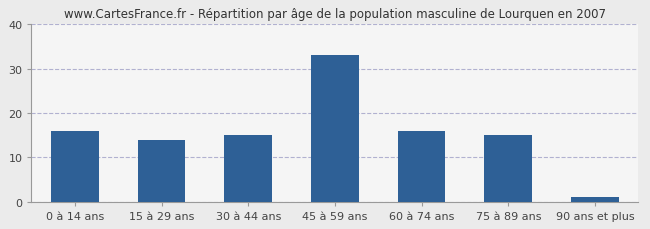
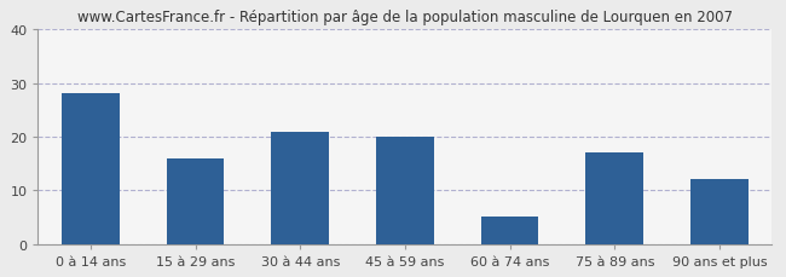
0 à 14 ans: 16 -> 28
15 à 29 ans: 14 -> 16
30 à 44 ans: 15 -> 21
45 à 59 ans: 33 -> 20
60 à 74 ans: 16 -> 5
75 à 89 ans: 15 -> 17
90 ans et plus: 1 -> 12
